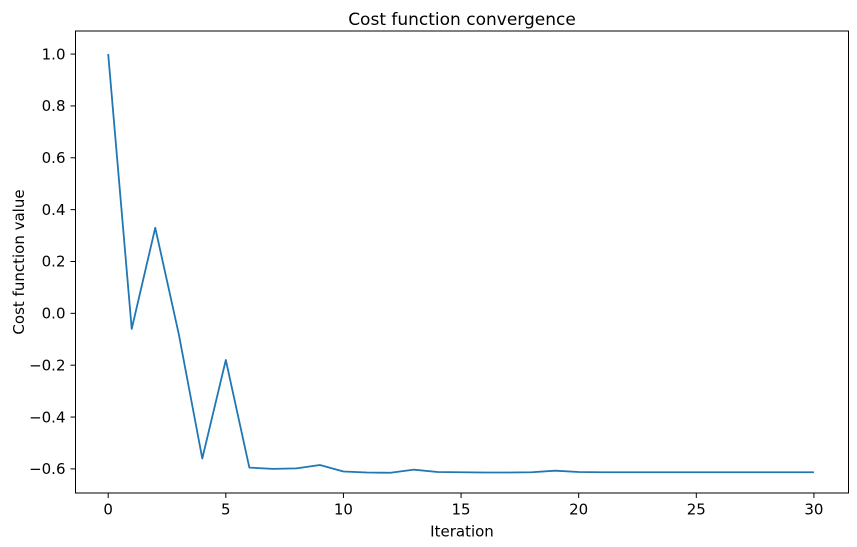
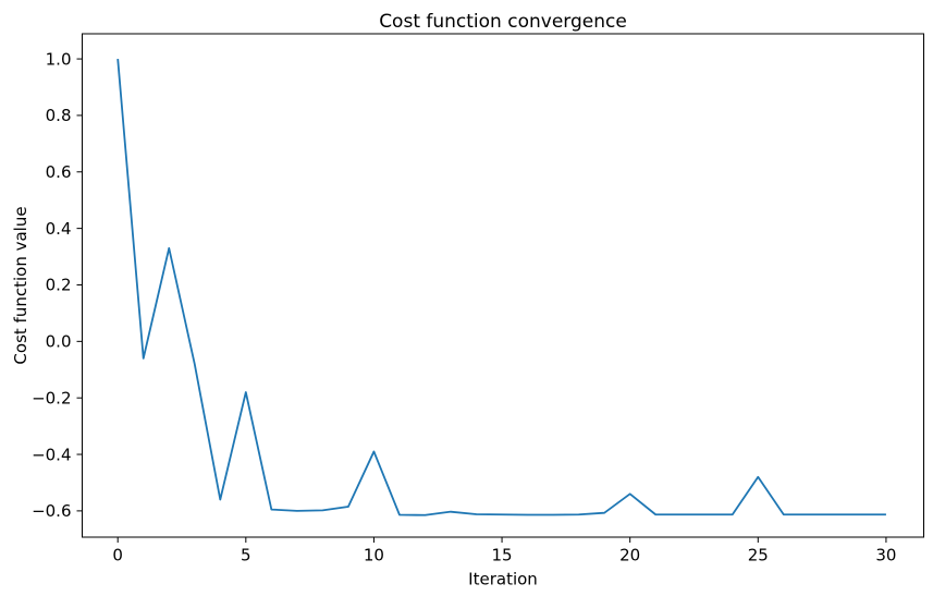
10: -0.61 -> -0.39
20: -0.61 -> -0.54
25: -0.61 -> -0.48
